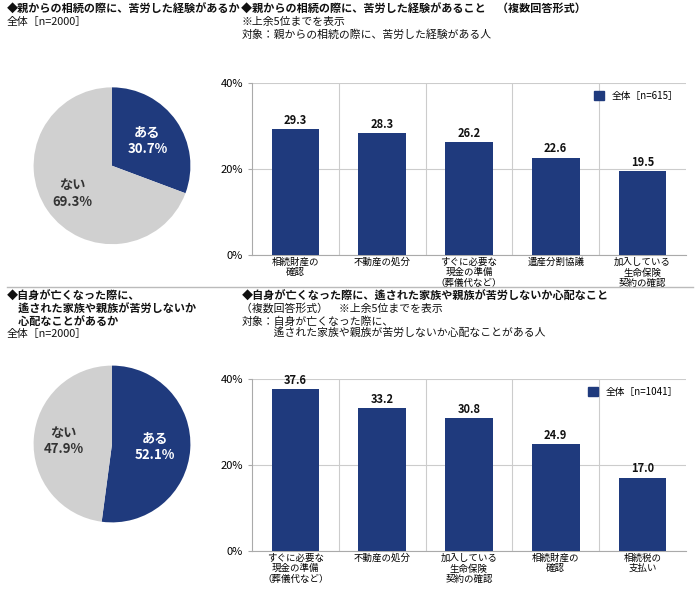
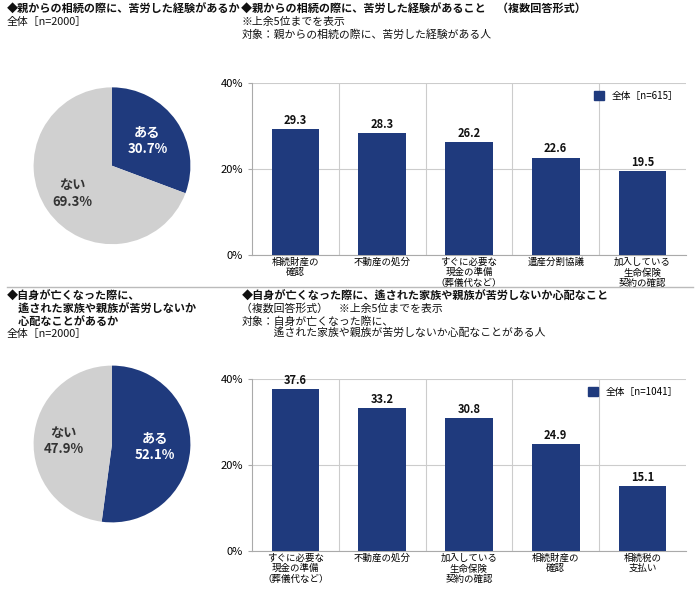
相続税の 支払い: 17.0 -> 15.1
